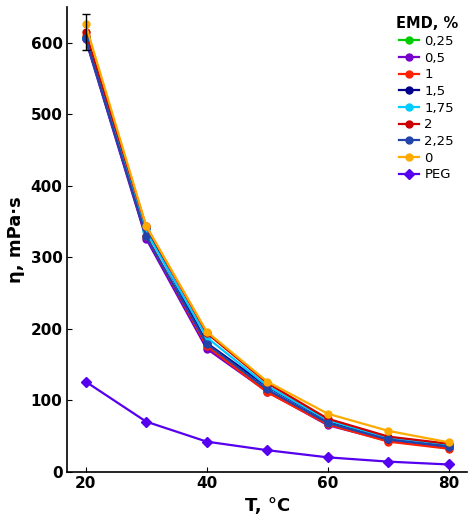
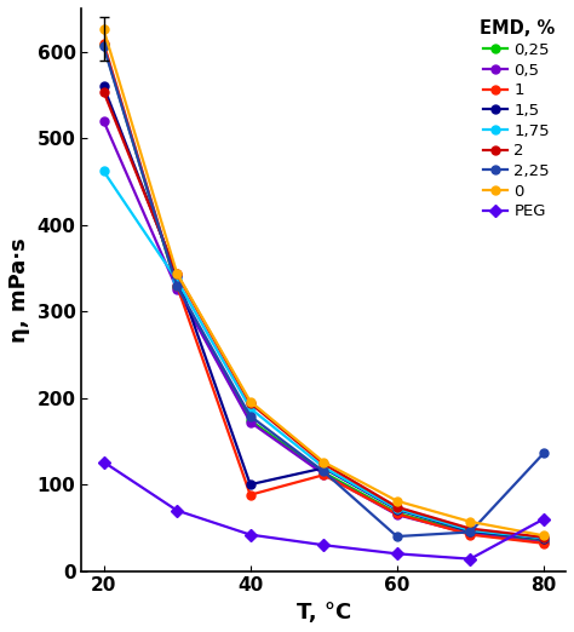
0,5/20: 605 -> 520
1,5/20: 606 -> 560
1,75/20: 607 -> 462
2/20: 615 -> 554
1/40: 176 -> 88
1,5/40: 180 -> 100
2,25/60: 68 -> 40
2,25/80: 35 -> 136
PEG/80: 10 -> 60
